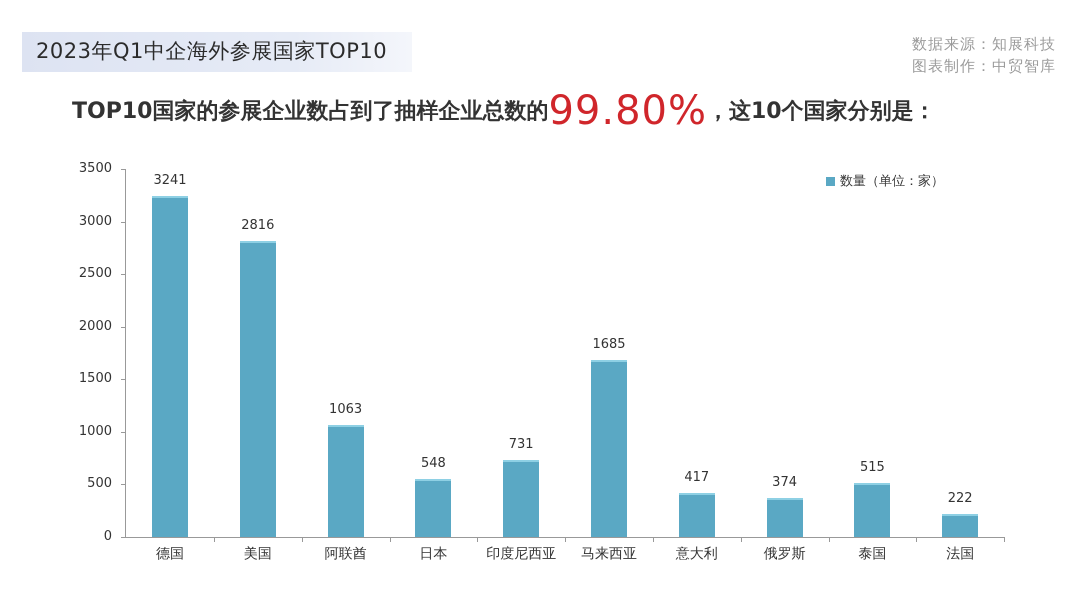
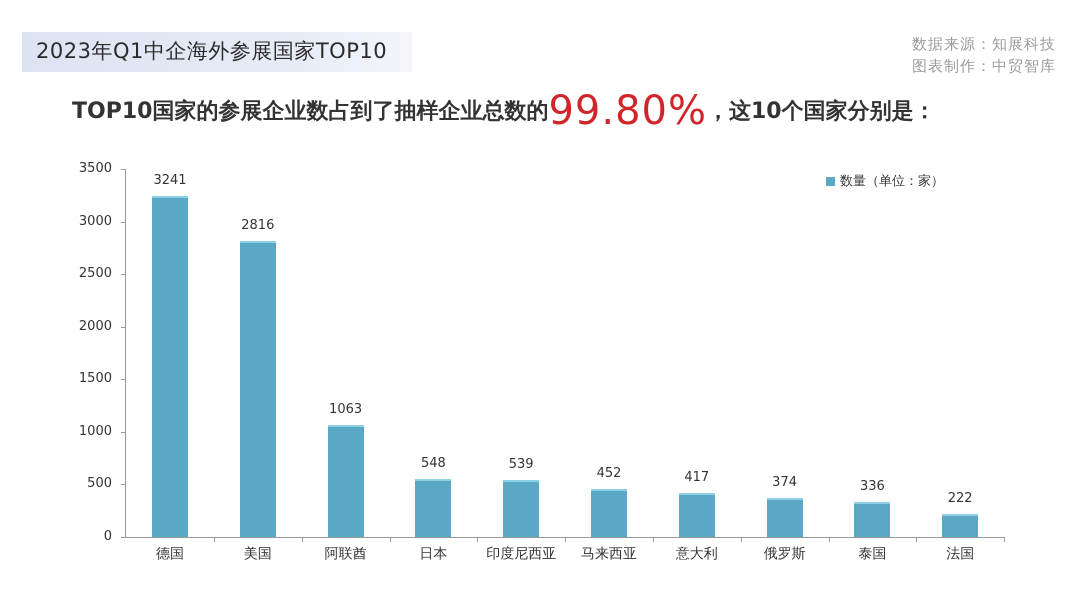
印度尼西亚: 731 -> 539
马来西亚: 1685 -> 452
泰国: 515 -> 336
